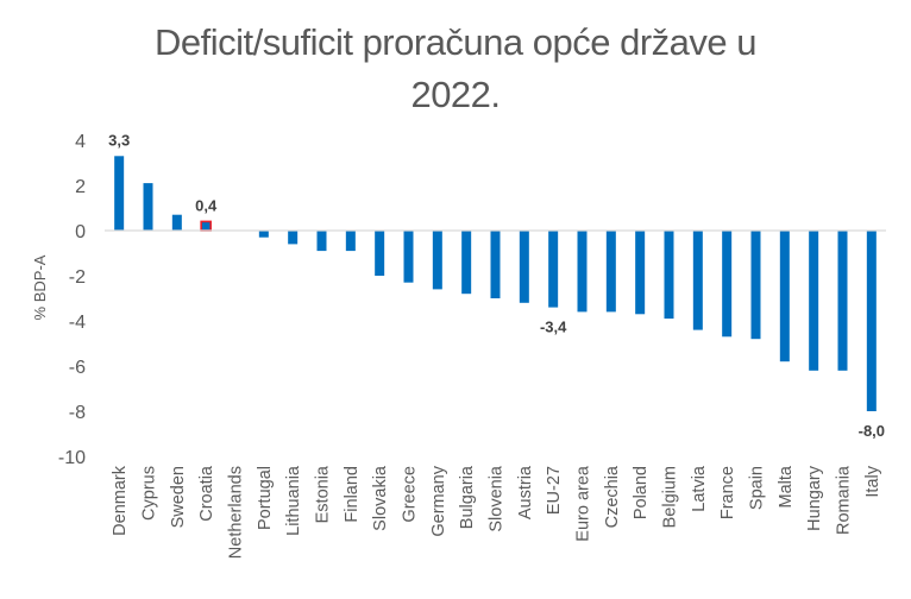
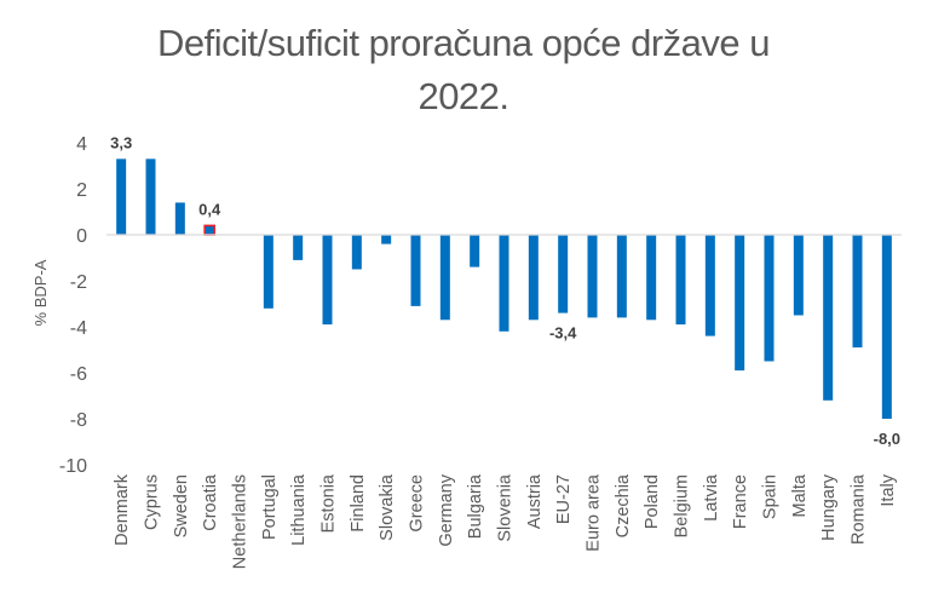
Cyprus: 2.1 -> 3.3
Sweden: 0.7 -> 1.4
Portugal: -0.3 -> -3.2
Lithuania: -0.6 -> -1.1
Estonia: -0.9 -> -3.9
Finland: -0.9 -> -1.5
Slovakia: -2.0 -> -0.4
Greece: -2.3 -> -3.1
Germany: -2.6 -> -3.7
Bulgaria: -2.8 -> -1.4
Slovenia: -3.0 -> -4.2
Austria: -3.2 -> -3.7
France: -4.7 -> -5.9
Spain: -4.8 -> -5.5
Malta: -5.8 -> -3.5
Hungary: -6.2 -> -7.2
Romania: -6.2 -> -4.9
